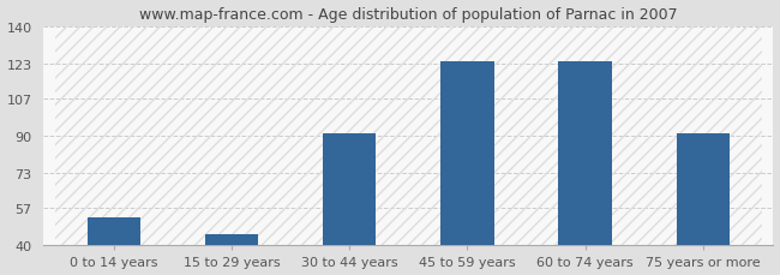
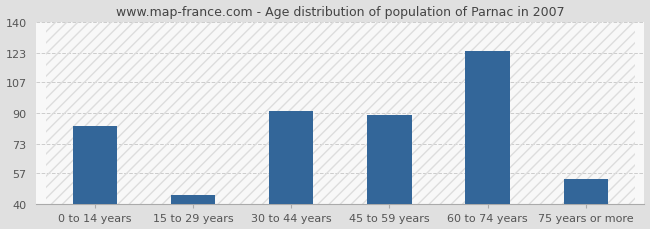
0 to 14 years: 53 -> 83
45 to 59 years: 124 -> 89
75 years or more: 91 -> 54
